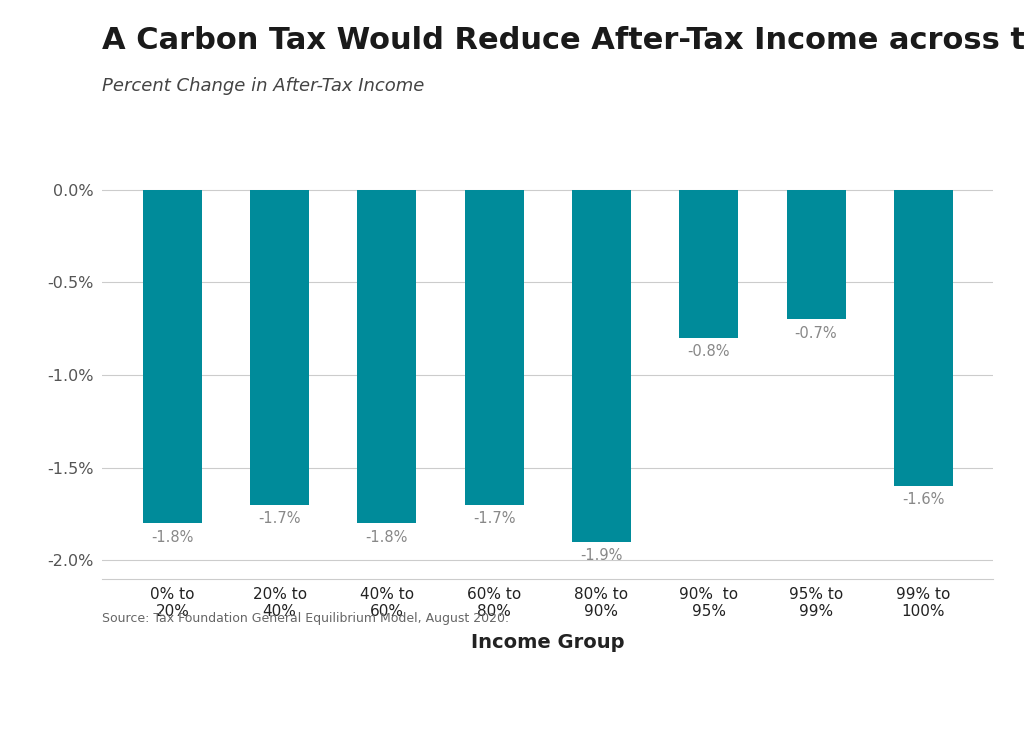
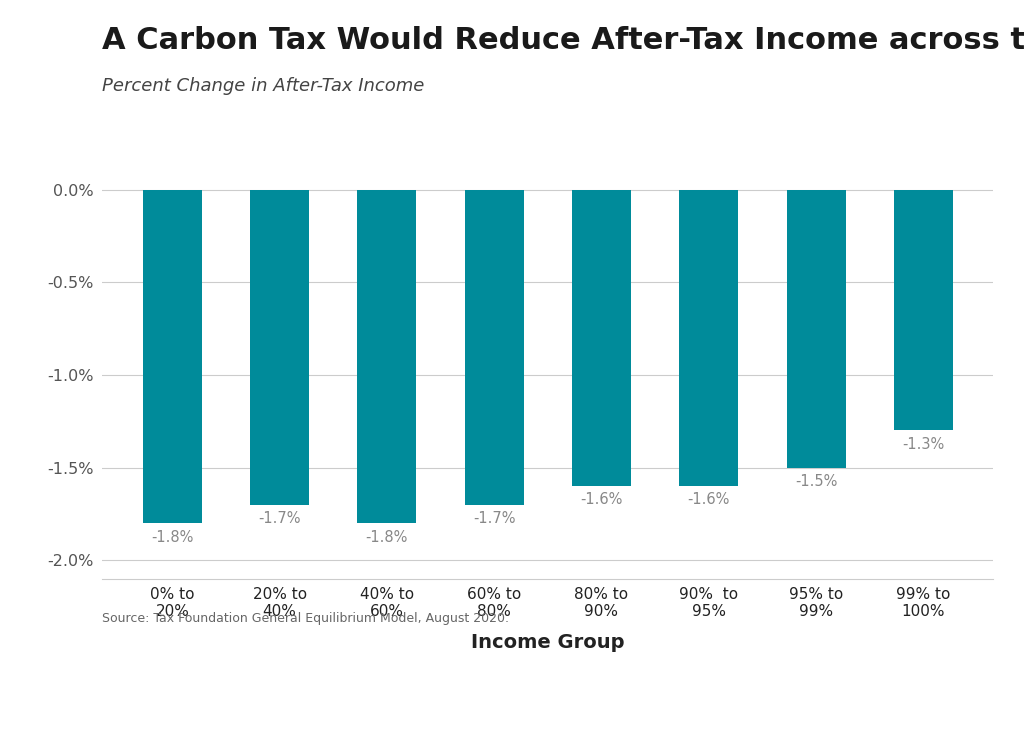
80% to 90%: -1.9% -> -1.6%
90% to 95%: -0.8% -> -1.6%
95% to 99%: -0.7% -> -1.5%
99% to 100%: -1.6% -> -1.3%
